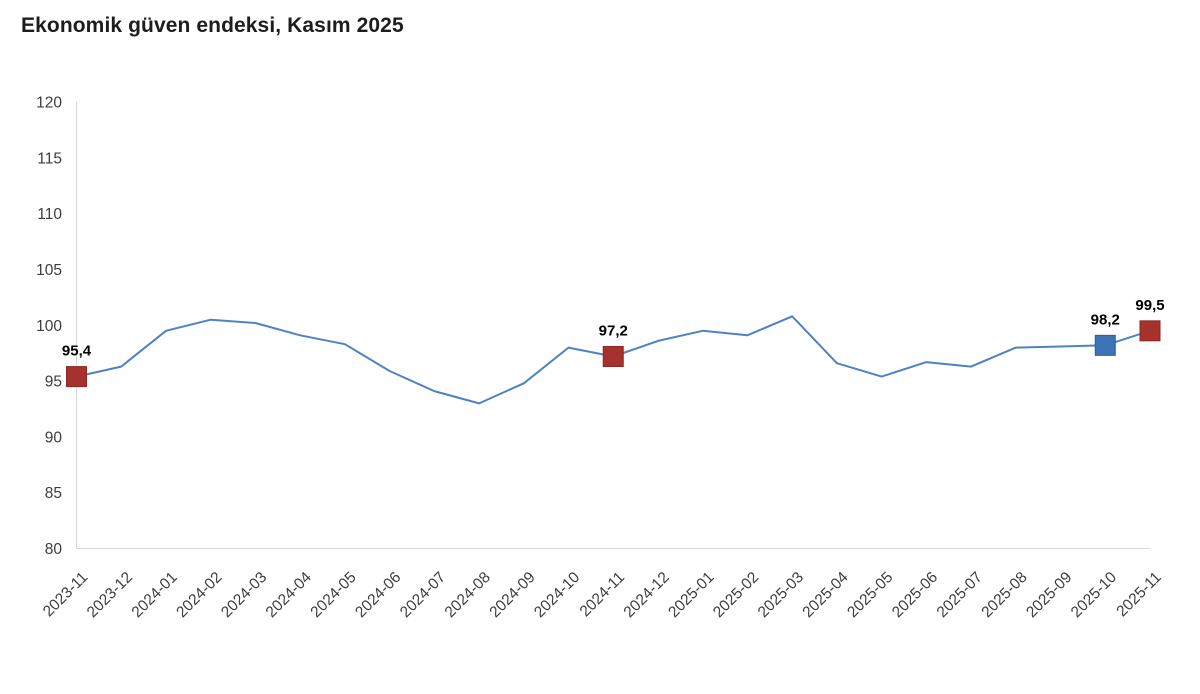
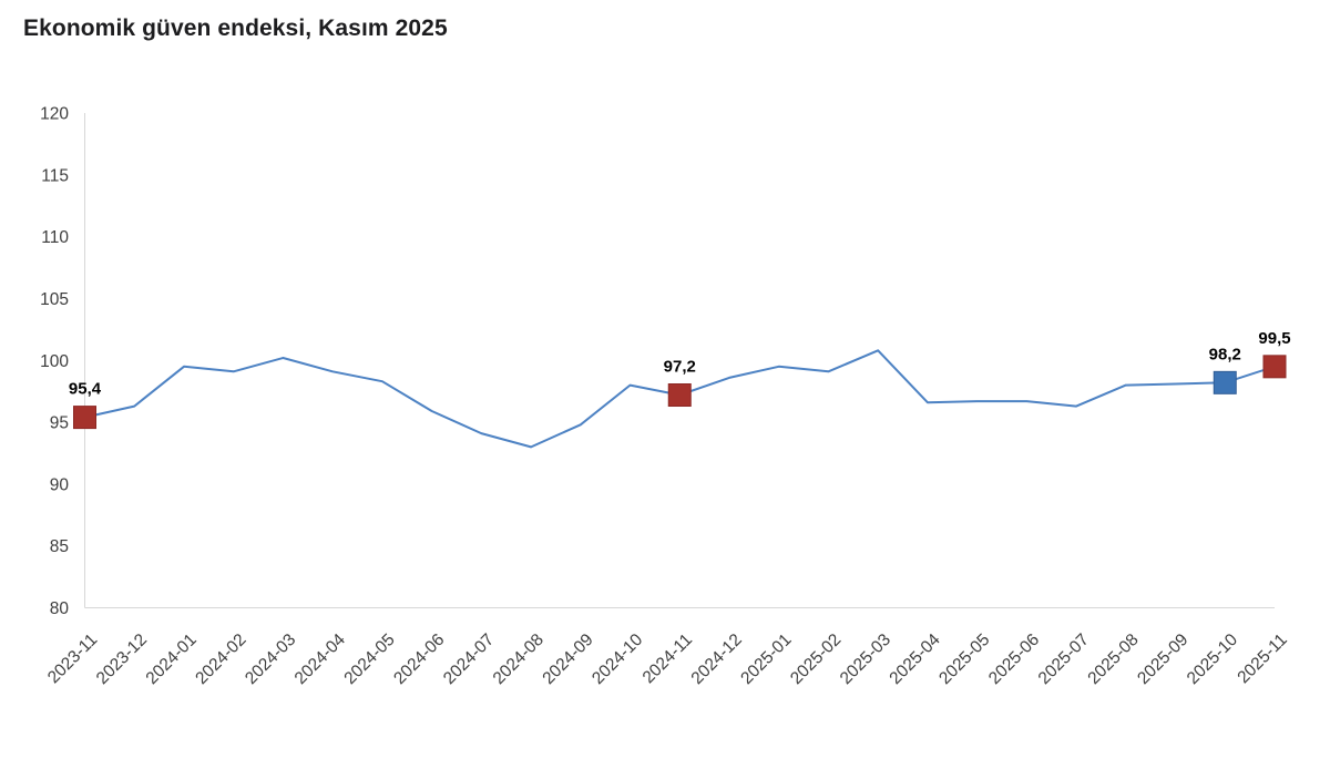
2024-02: 100.5 -> 99.1
2025-05: 95.4 -> 96.7
